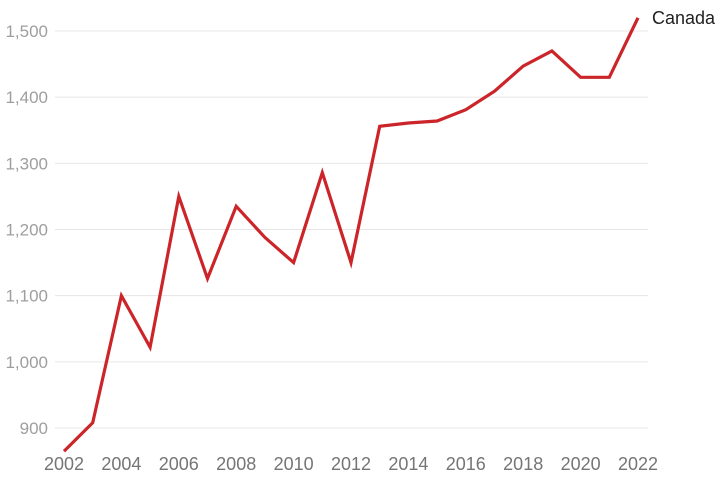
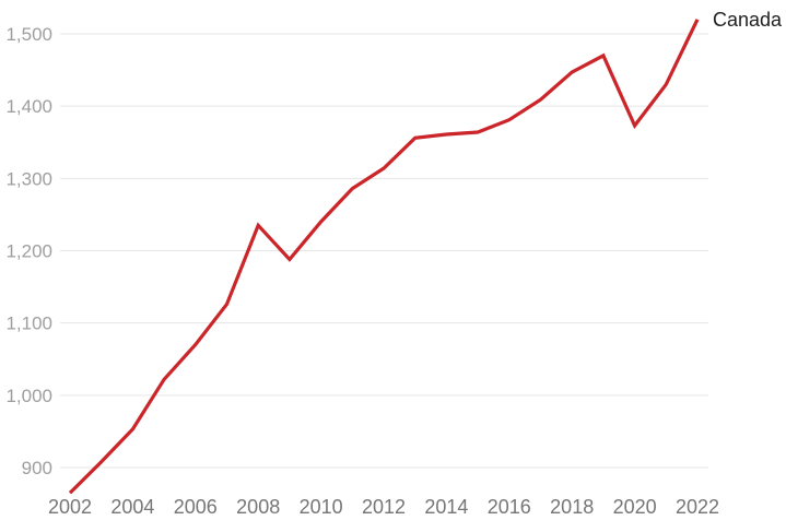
2004: 1100 -> 950
2006: 1250 -> 1070
2010: 1150 -> 1240
2012: 1150 -> 1310
2020: 1430 -> 1370
